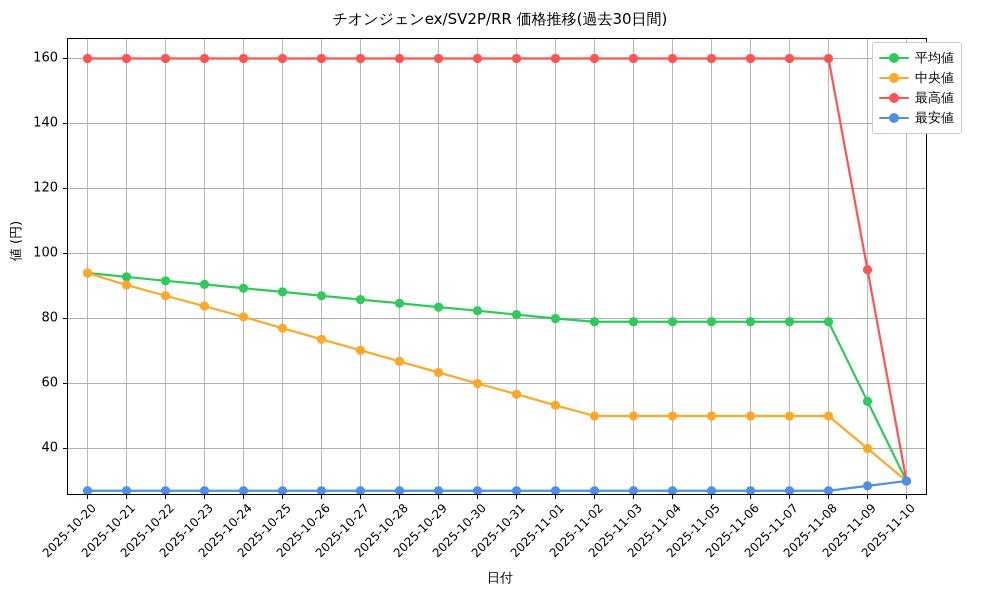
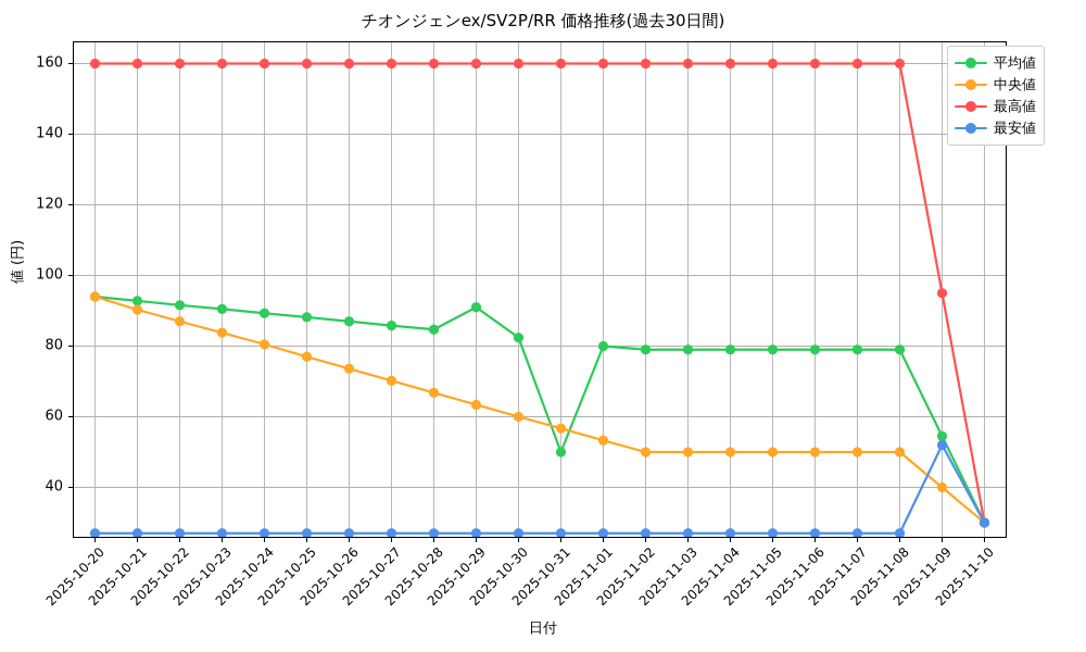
平均値/2025-10-29: 84 -> 91
平均値/2025-10-31: 81 -> 50
最安値/2025-11-09: 28 -> 52
